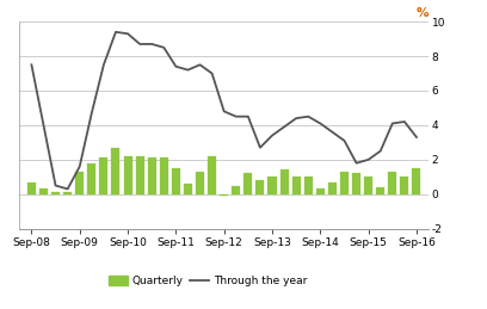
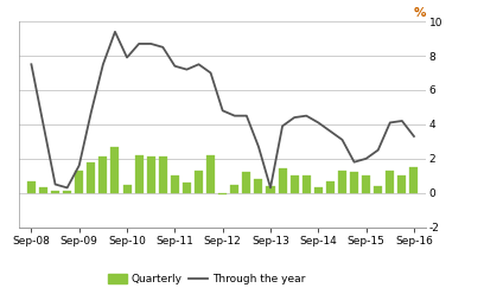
Quarterly/Sep-10: 2.2 -> 0.5
Through the year/Sep-10: 9.3 -> 7.9
Quarterly/Sep-11: 1.5 -> 1.0
Quarterly/Sep-13: 1.0 -> 0.4
Through the year/Sep-13: 3.4 -> 0.3
